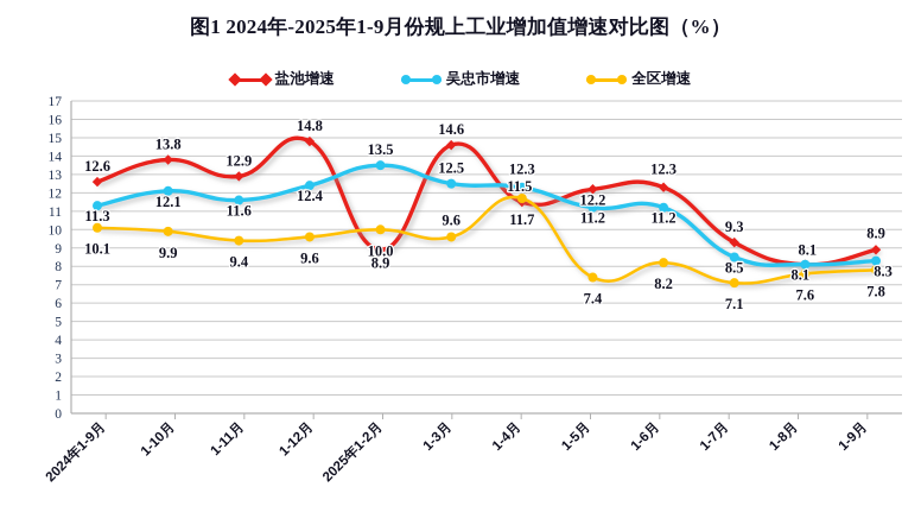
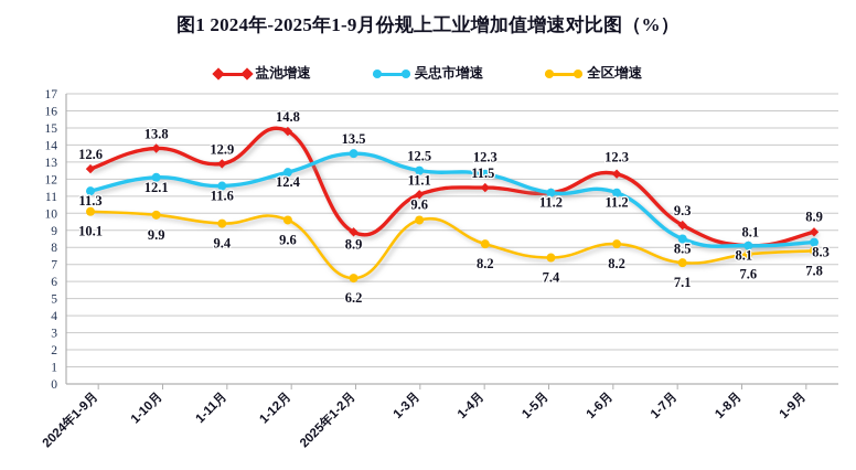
全区增速/2025年1-2月: 10.0 -> 6.2
盐池增速/1-3月: 14.6 -> 11.1
全区增速/1-4月: 11.7 -> 8.2
盐池增速/1-5月: 12.2 -> 11.2
